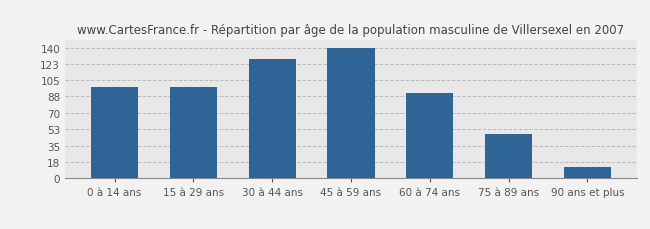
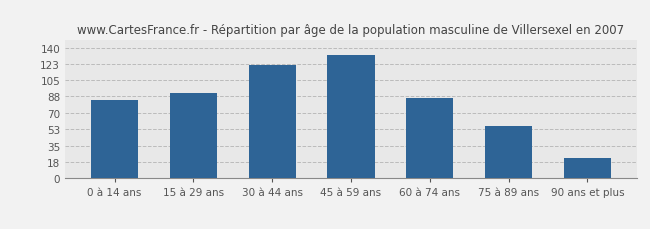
0 à 14 ans: 98 -> 84
15 à 29 ans: 98 -> 92
30 à 44 ans: 128 -> 122
45 à 59 ans: 140 -> 132
60 à 74 ans: 92 -> 86
75 à 89 ans: 48 -> 56
90 ans et plus: 12 -> 22
